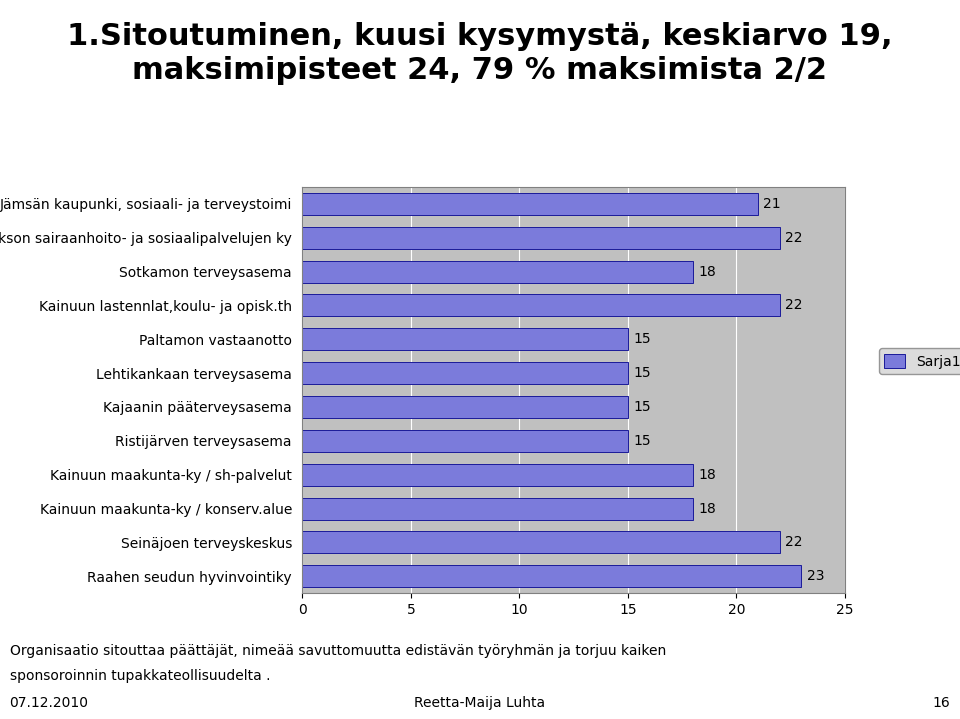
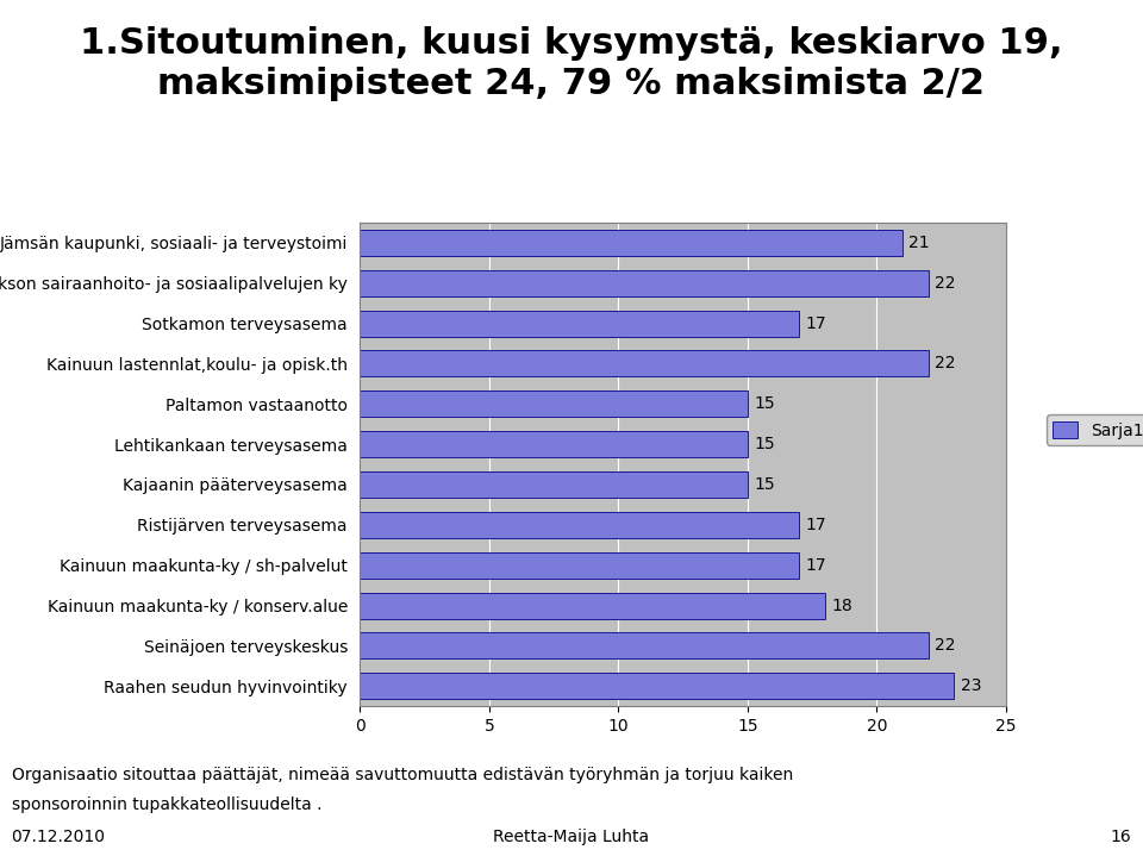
Sotkamon terveysasema: 18 -> 17
Ristijärven terveysasema: 15 -> 17
Kainuun maakunta-ky / sh-palvelut: 18 -> 17
